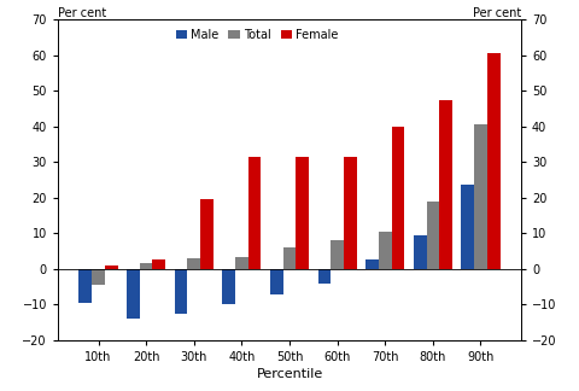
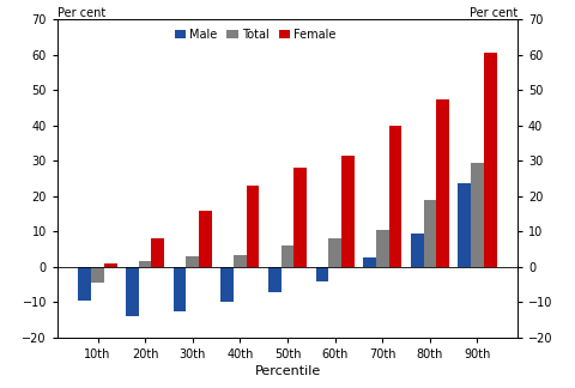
Female/20th: 2.5 -> 8.0
Female/30th: 19.5 -> 16.0
Female/40th: 31.5 -> 23.0
Female/50th: 31.5 -> 28.0
Total/90th: 40.5 -> 29.5
